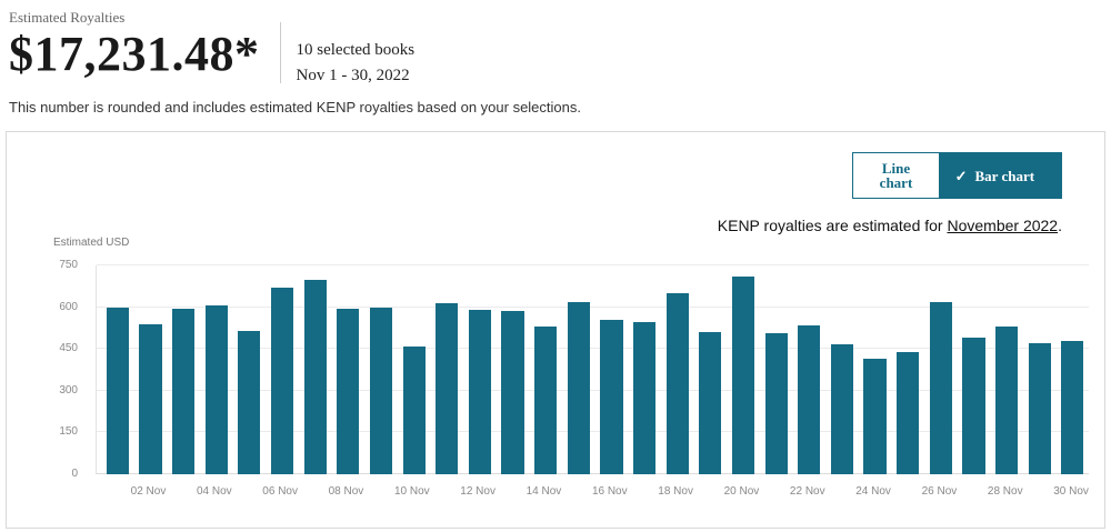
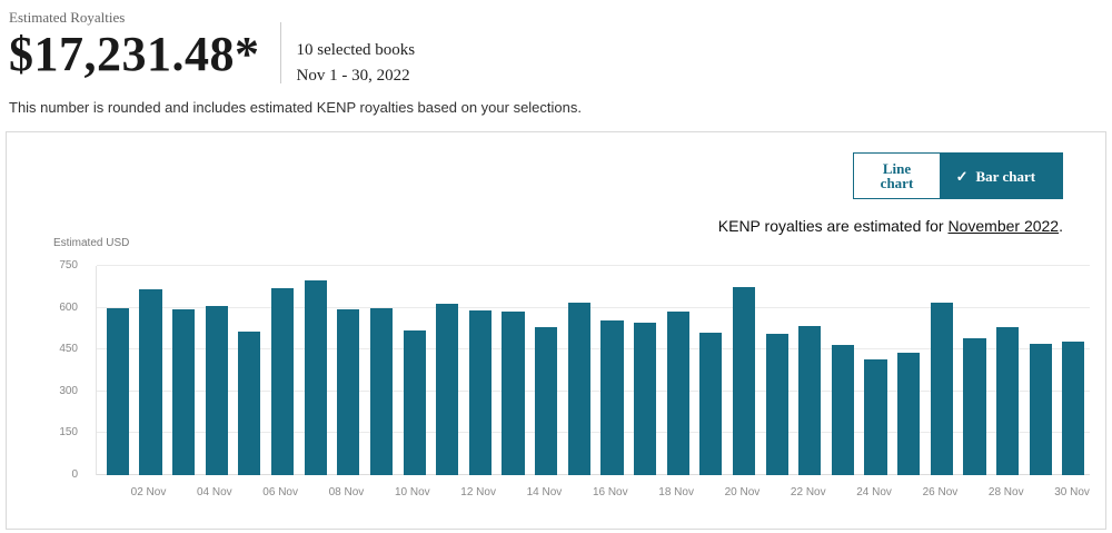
02 Nov: 540 -> 660
10 Nov: 460 -> 520
18 Nov: 650 -> 580
20 Nov: 710 -> 680
